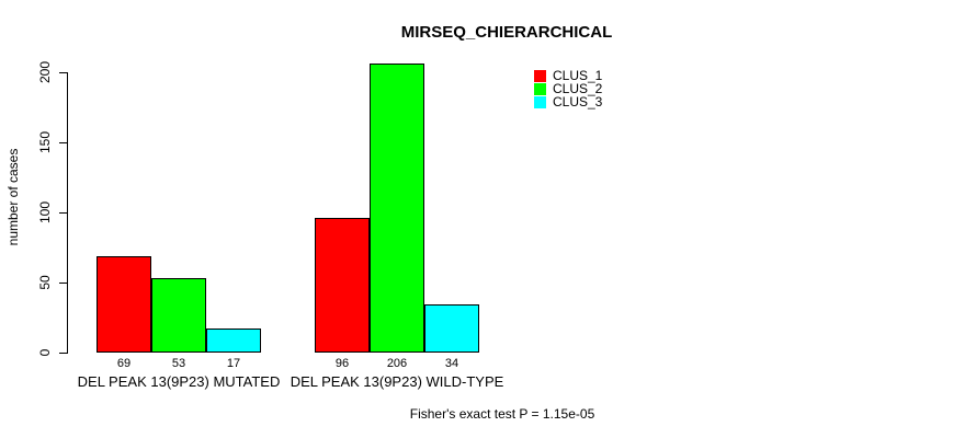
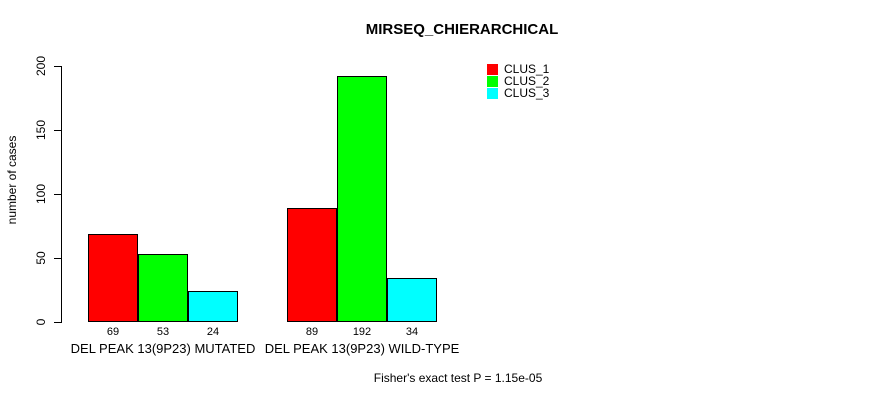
CLUS_3/DEL PEAK 13(9P23) MUTATED: 17 -> 24
CLUS_1/DEL PEAK 13(9P23) WILD-TYPE: 96 -> 89
CLUS_2/DEL PEAK 13(9P23) WILD-TYPE: 206 -> 192
